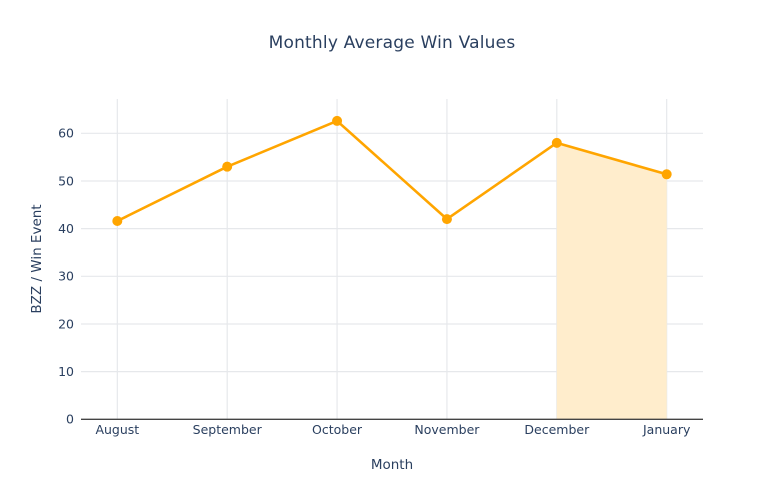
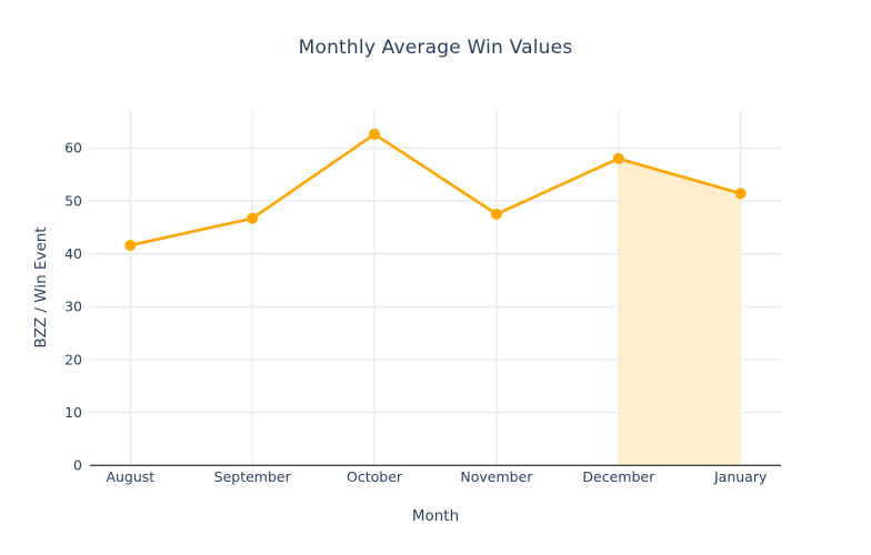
September: 53 -> 47
November: 42 -> 48
